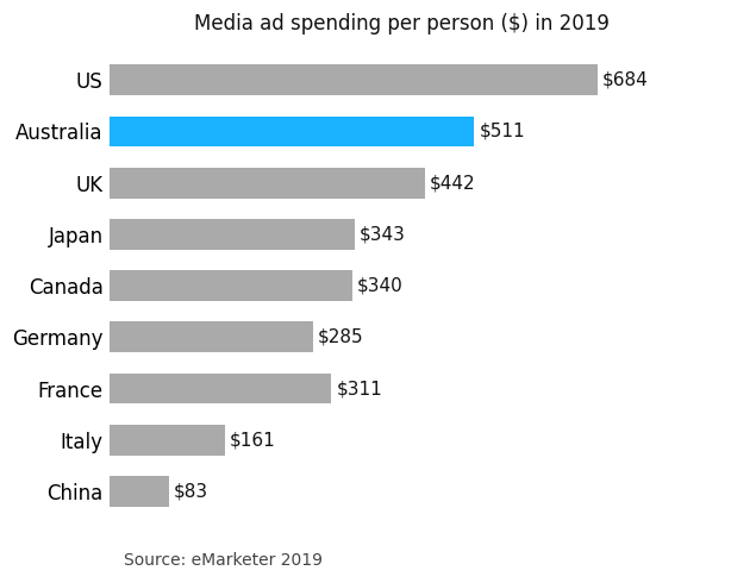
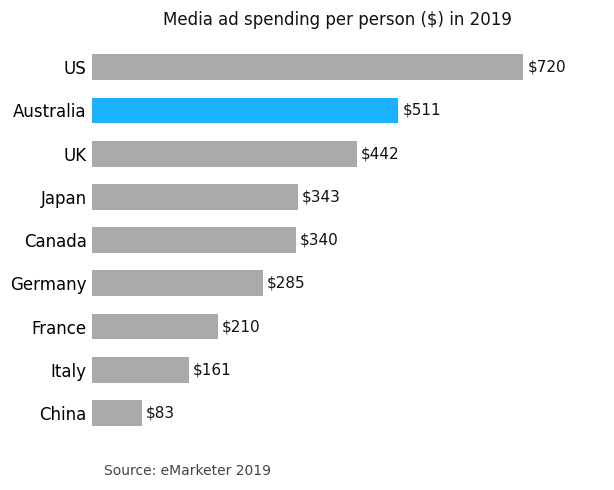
US: $684 -> $720
France: $311 -> $210
